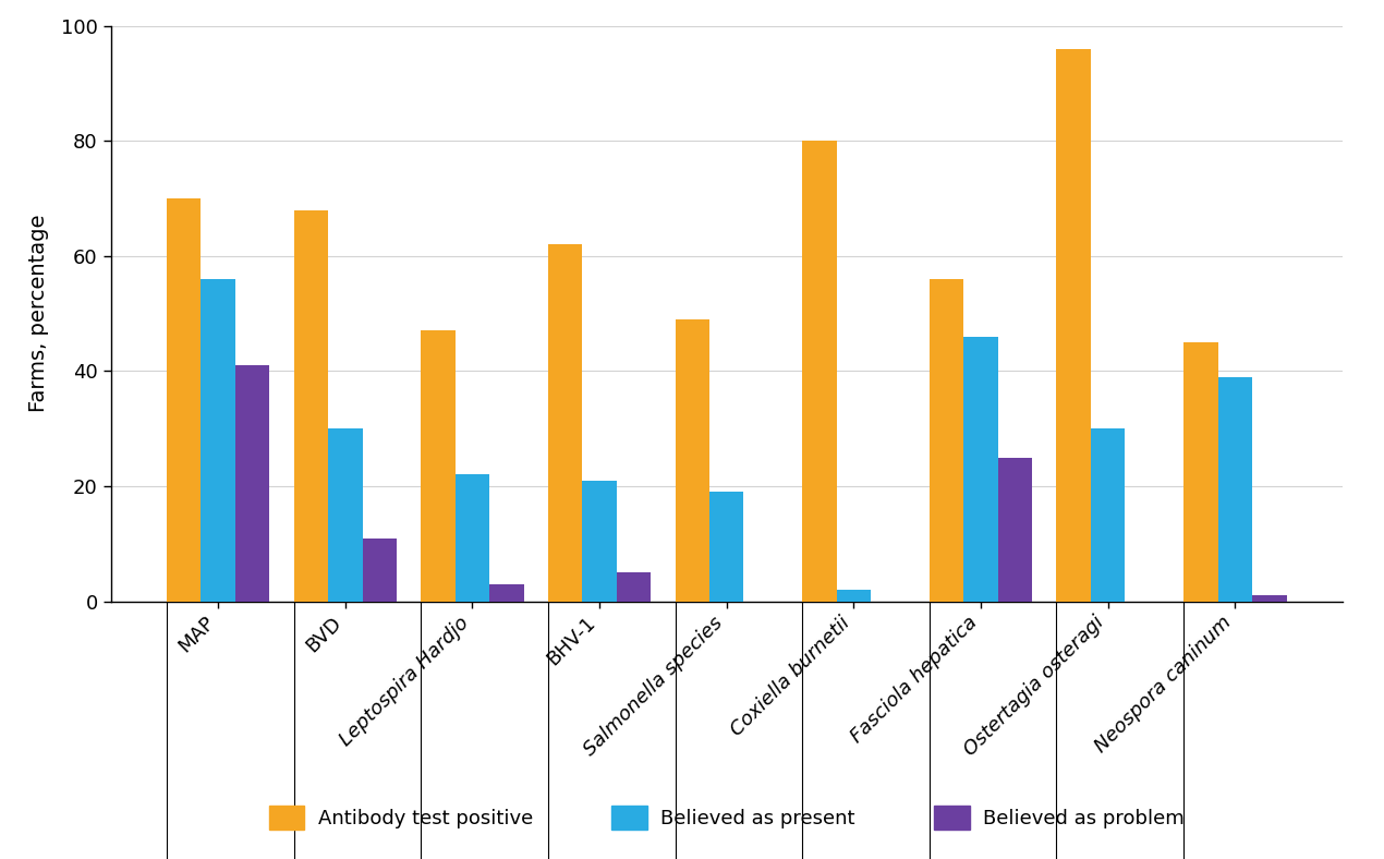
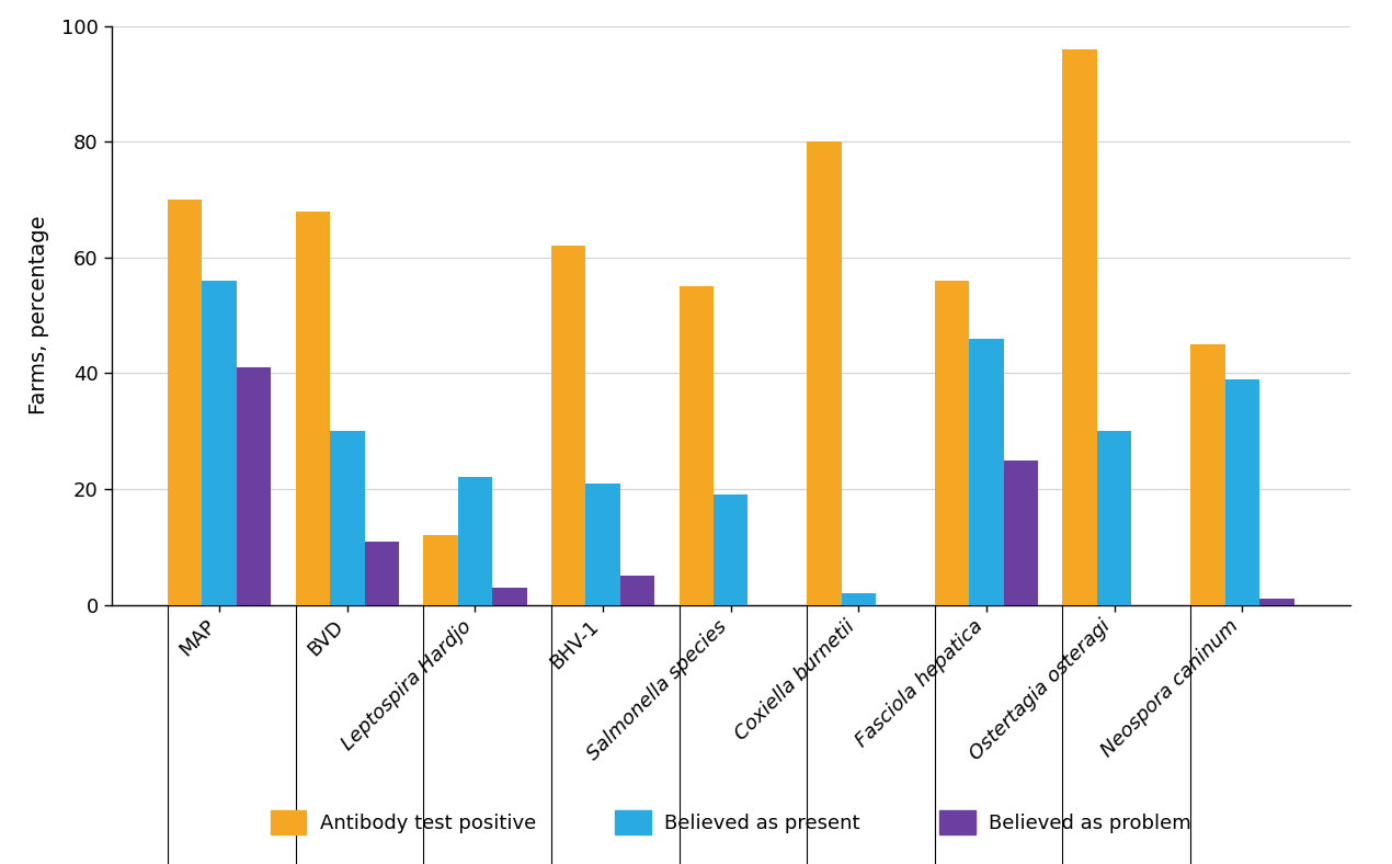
Antibody test positive/Leptospira Hardjo: 47 -> 12
Antibody test positive/Salmonella species: 49 -> 55
